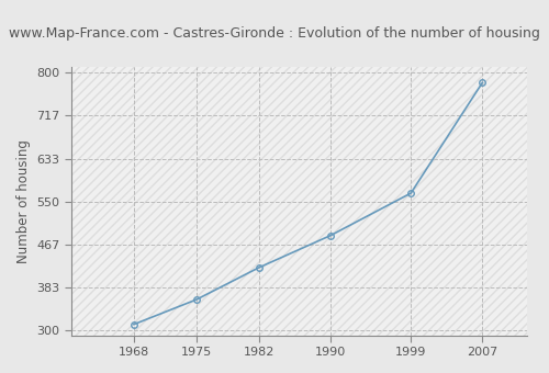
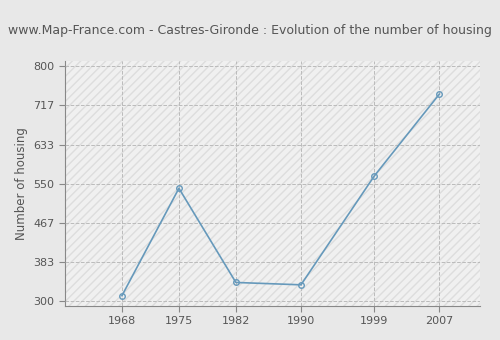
1975: 360 -> 540
1982: 422 -> 340
1990: 484 -> 335
2007: 780 -> 740
